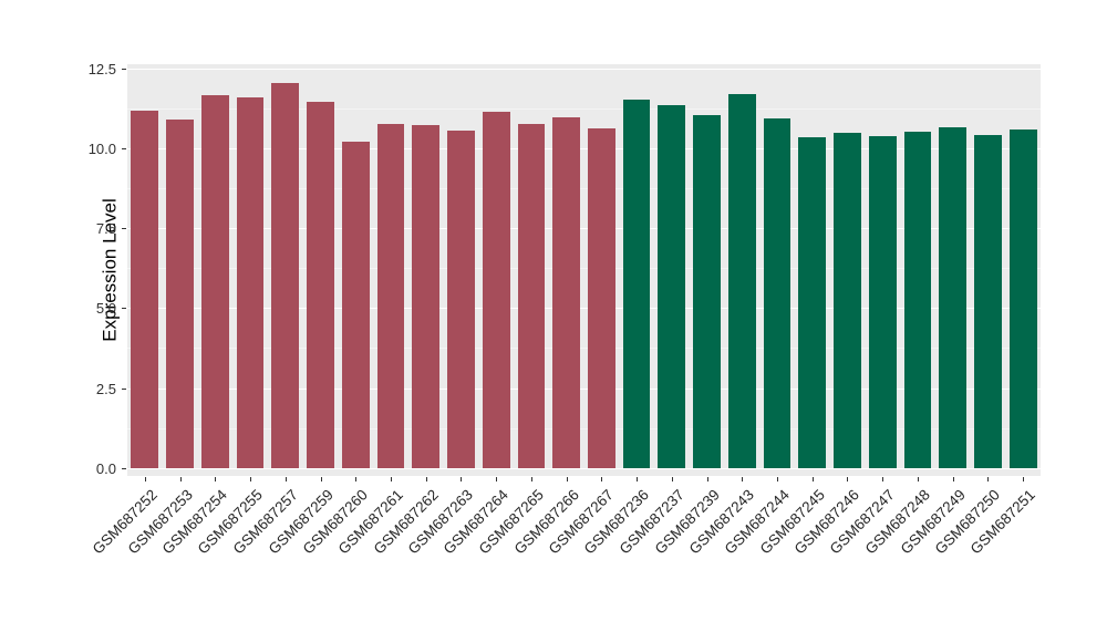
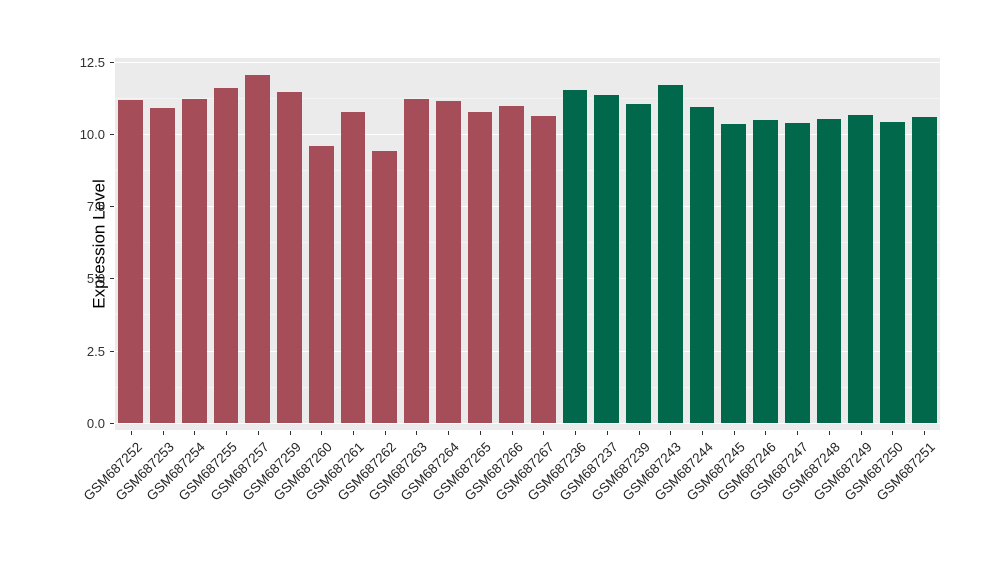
GSM687254: 11.7 -> 11.2
GSM687260: 10.2 -> 9.6
GSM687262: 10.7 -> 9.4
GSM687263: 10.6 -> 11.2
